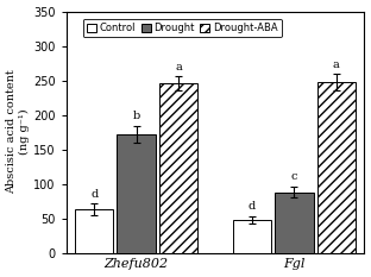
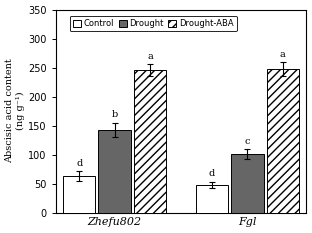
Drought/Zhefu802: 172 -> 143
Drought/Fgl: 88 -> 101
